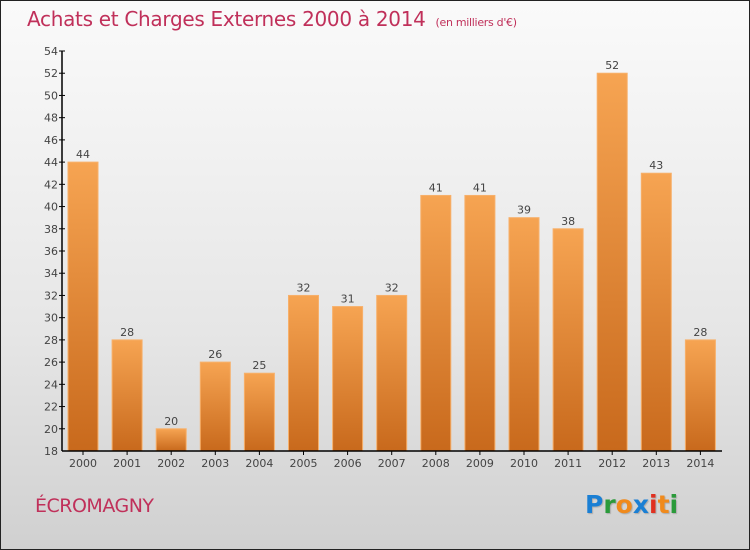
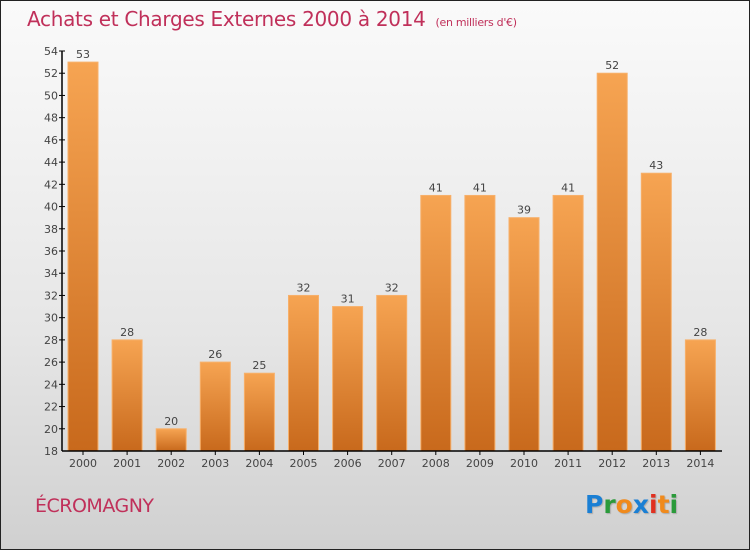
2000: 44 -> 53
2011: 38 -> 41
